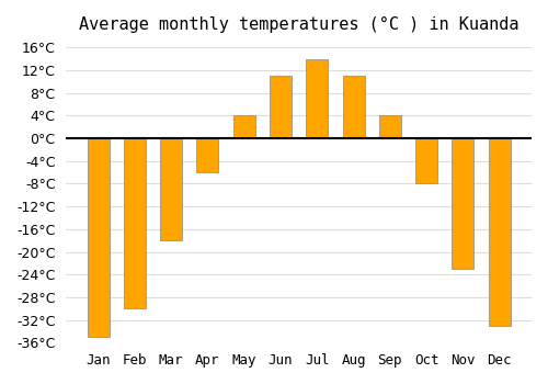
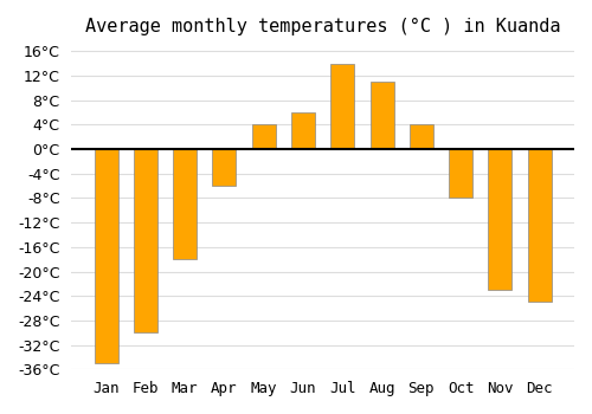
Jun: 11°C -> 6°C
Dec: -33°C -> -25°C
